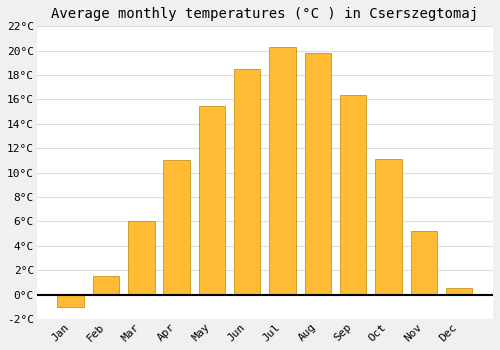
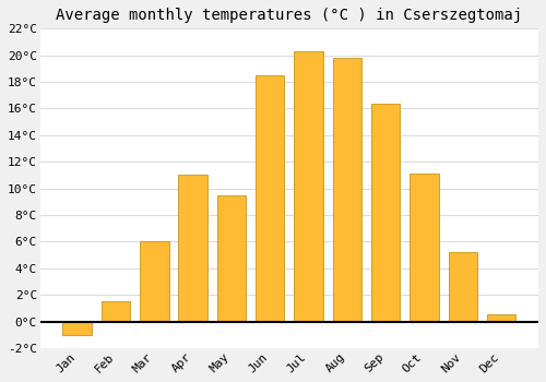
May: 15.5°C -> 9.5°C
